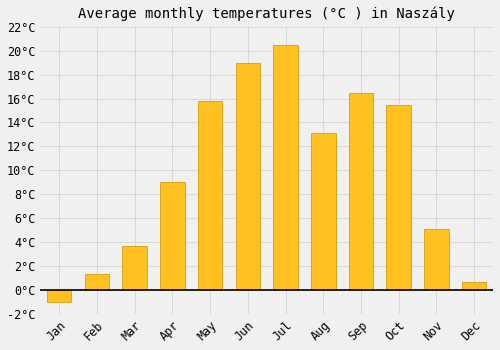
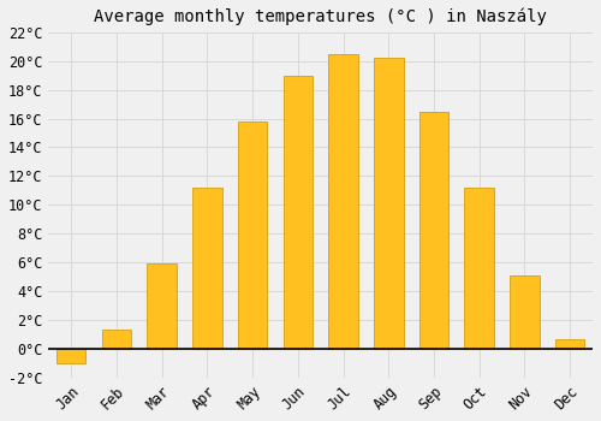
Mar: 3.7°C -> 5.9°C
Apr: 9.0°C -> 11.2°C
Aug: 13.1°C -> 20.2°C
Oct: 15.5°C -> 11.2°C
